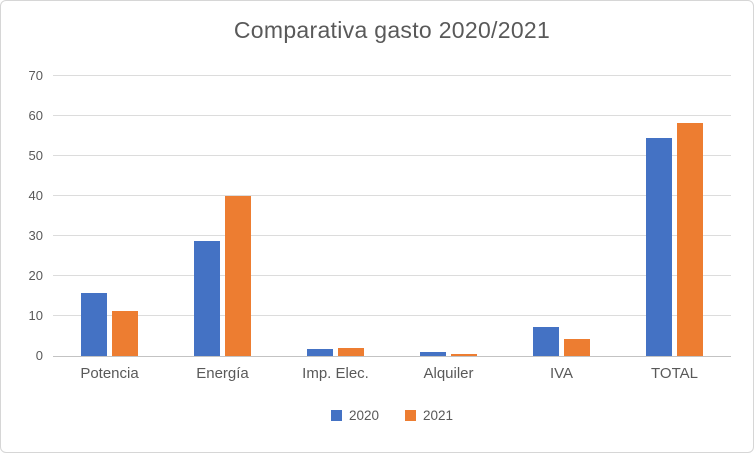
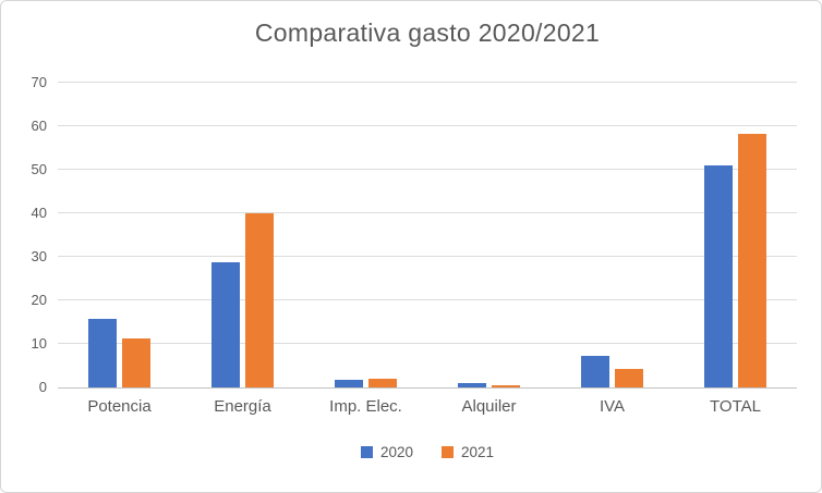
2020/TOTAL: 54 -> 51
